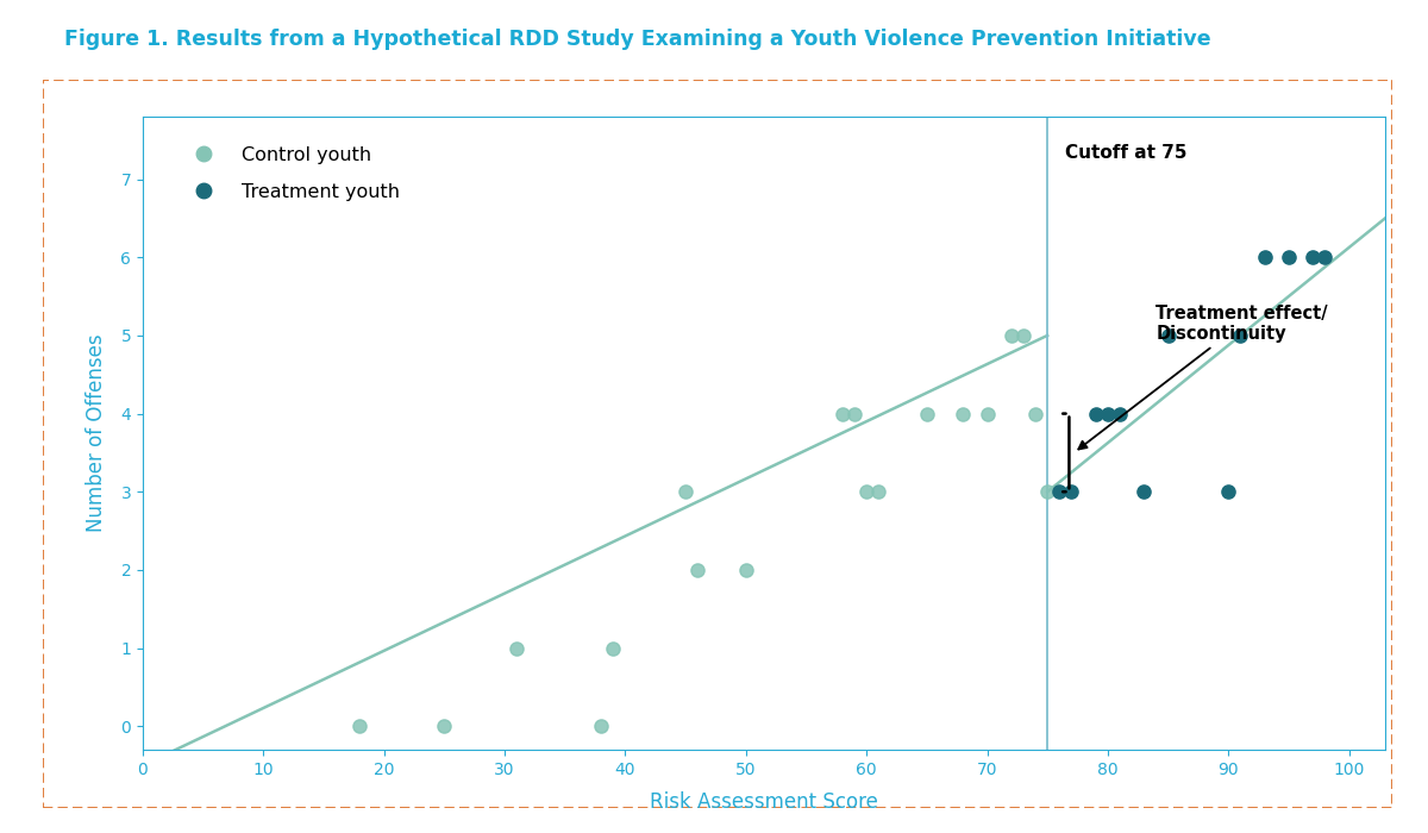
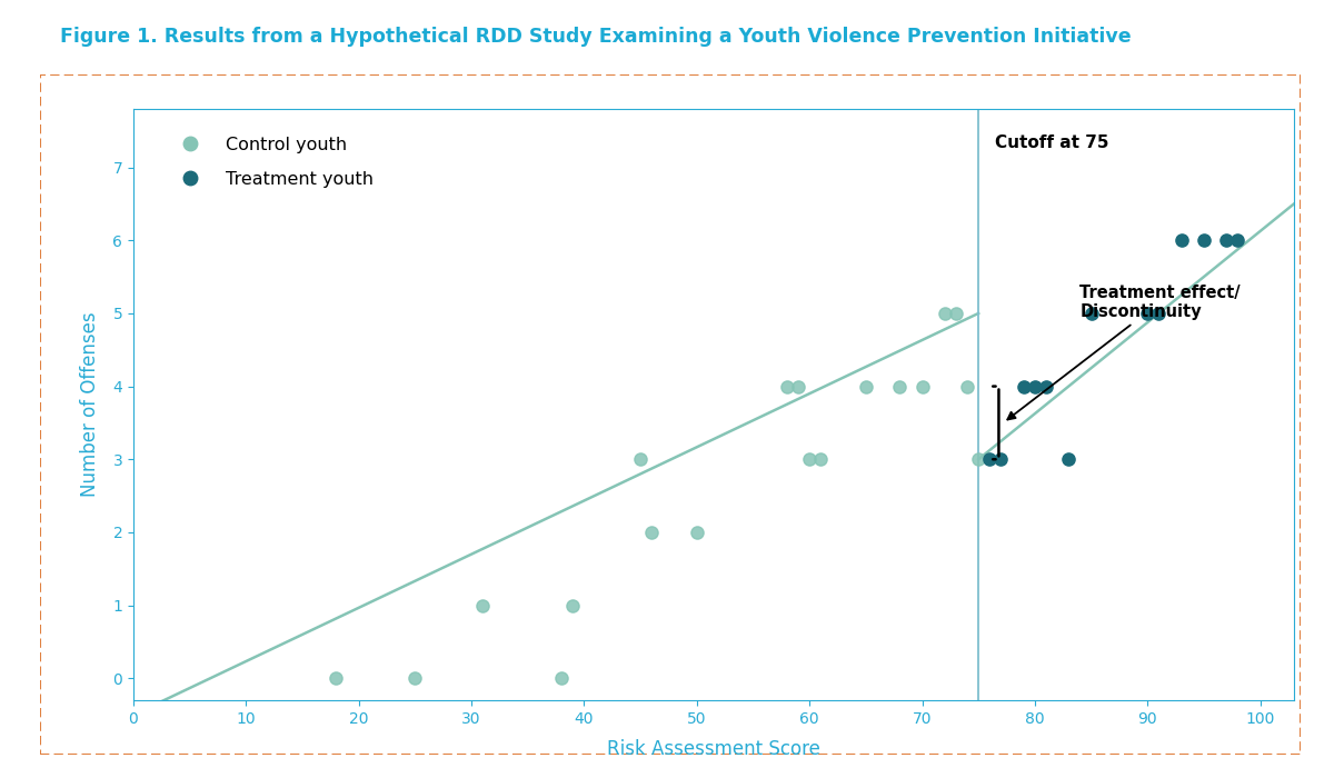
Treatment youth/90: 3 -> 5
